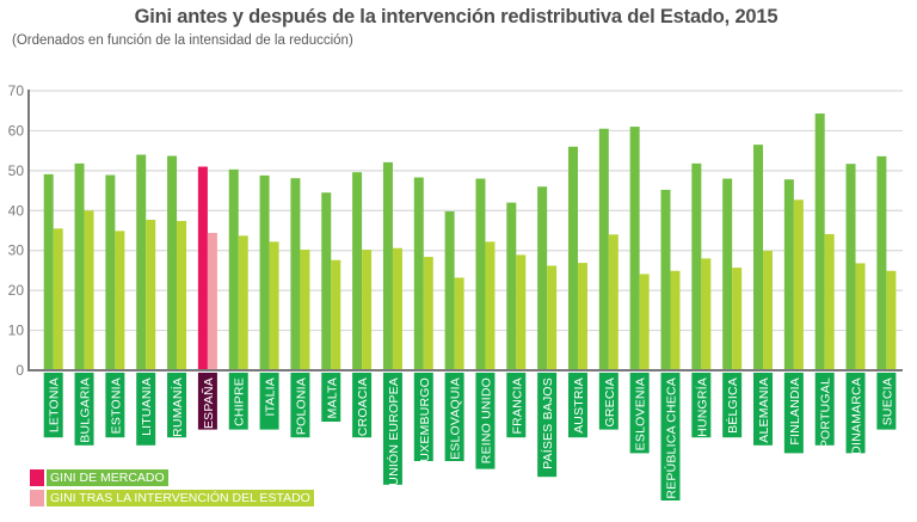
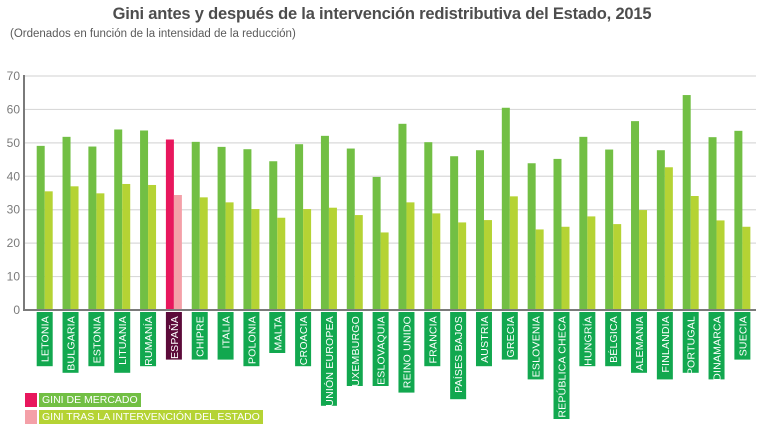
GINI TRAS LA INTERVENCIÓN DEL ESTADO/BULGARIA: 40 -> 37
GINI DE MERCADO/REINO UNIDO: 48 -> 56
GINI DE MERCADO/FRANCIA: 42 -> 50
GINI DE MERCADO/AUSTRIA: 56 -> 48
GINI DE MERCADO/ESLOVENIA: 61 -> 44
